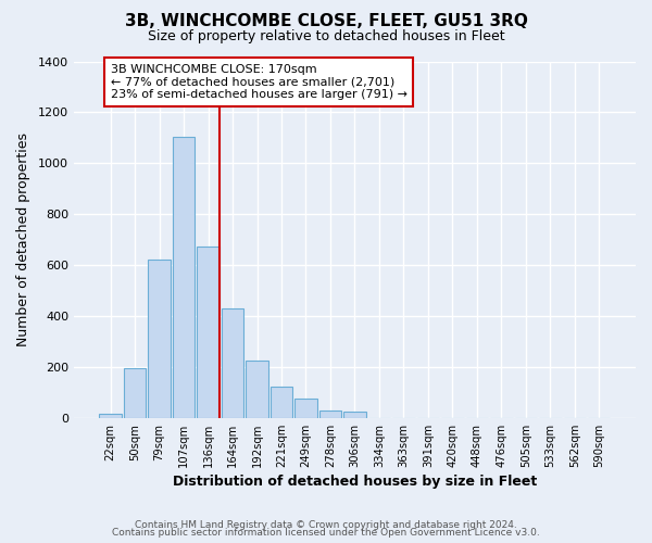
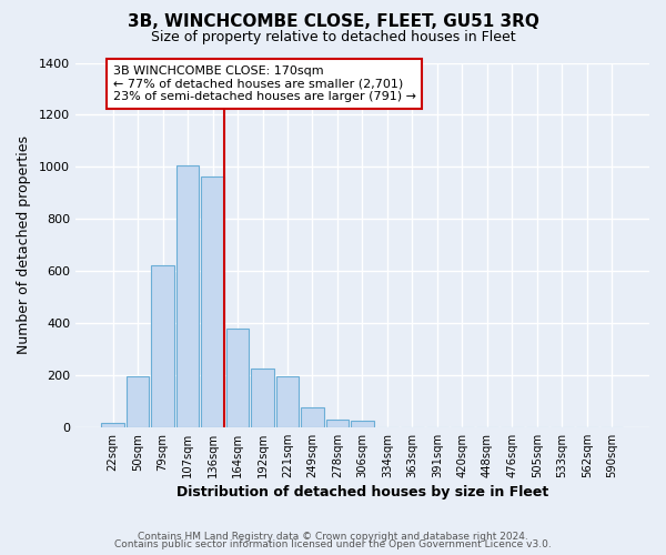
107sqm: 1105 -> 1005
136sqm: 675 -> 965
164sqm: 430 -> 380
221sqm: 125 -> 195
